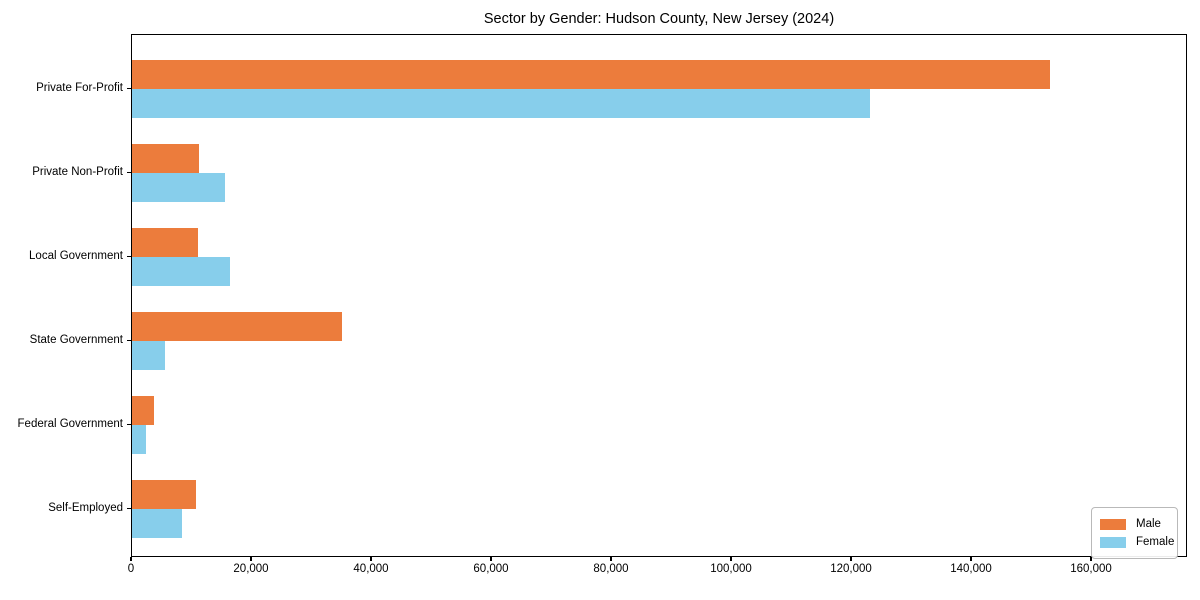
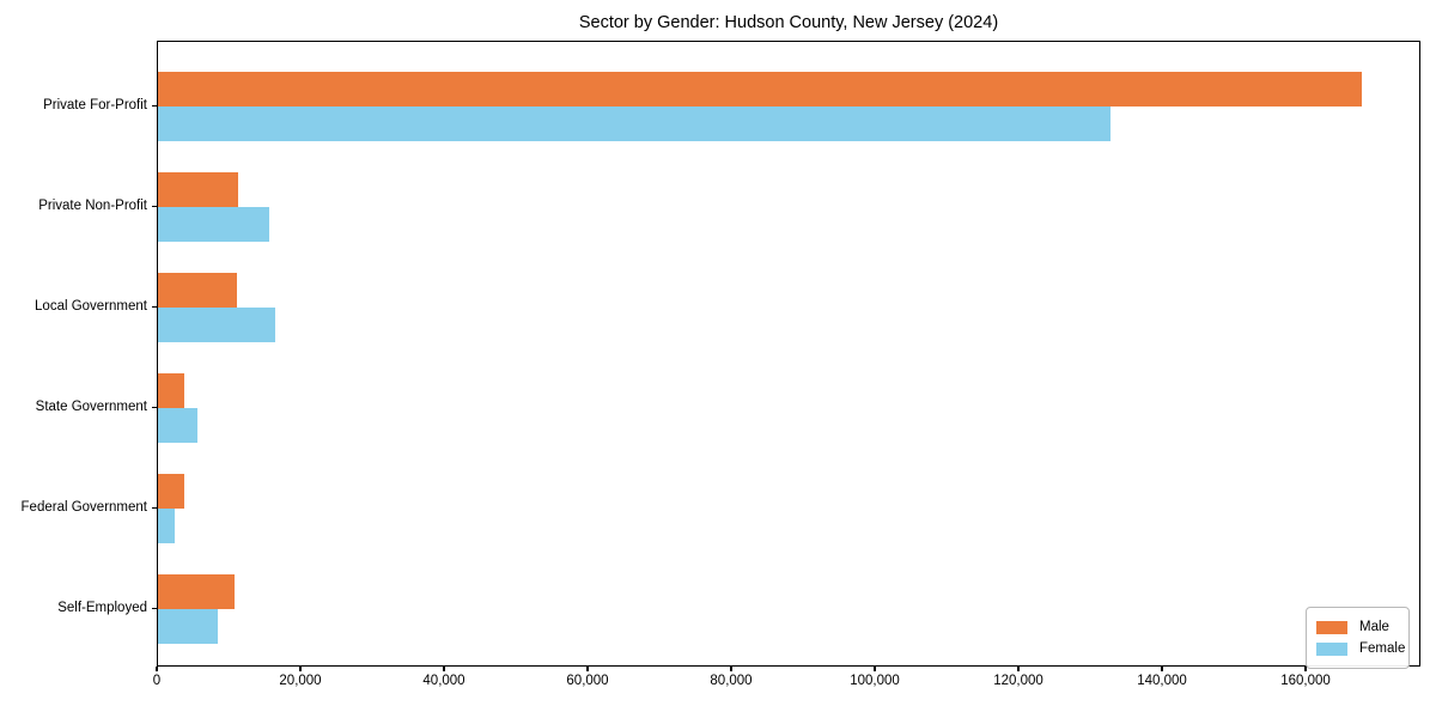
Male/Private For-Profit: 153000 -> 168000
Female/Private For-Profit: 123000 -> 133000
Male/State Government: 35000 -> 4000
